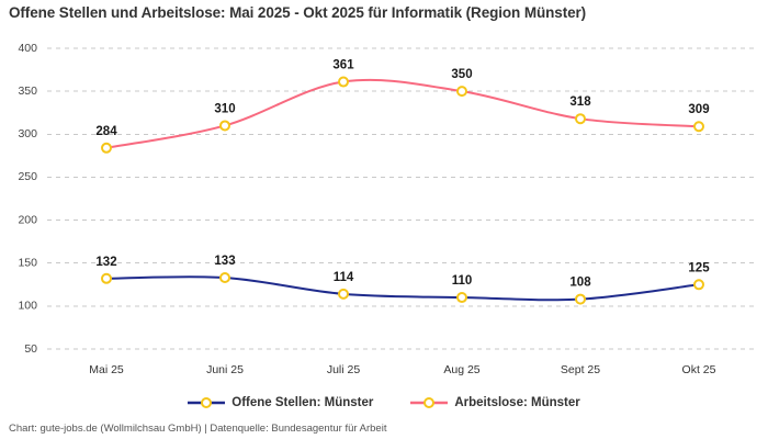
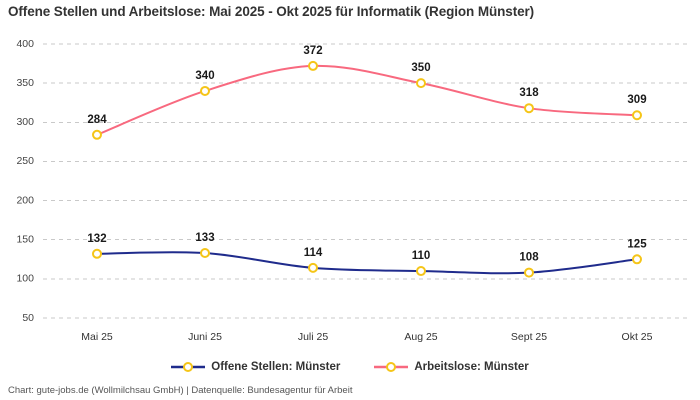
Arbeitslose: Münster/Juni 25: 310 -> 340
Arbeitslose: Münster/Juli 25: 361 -> 372
